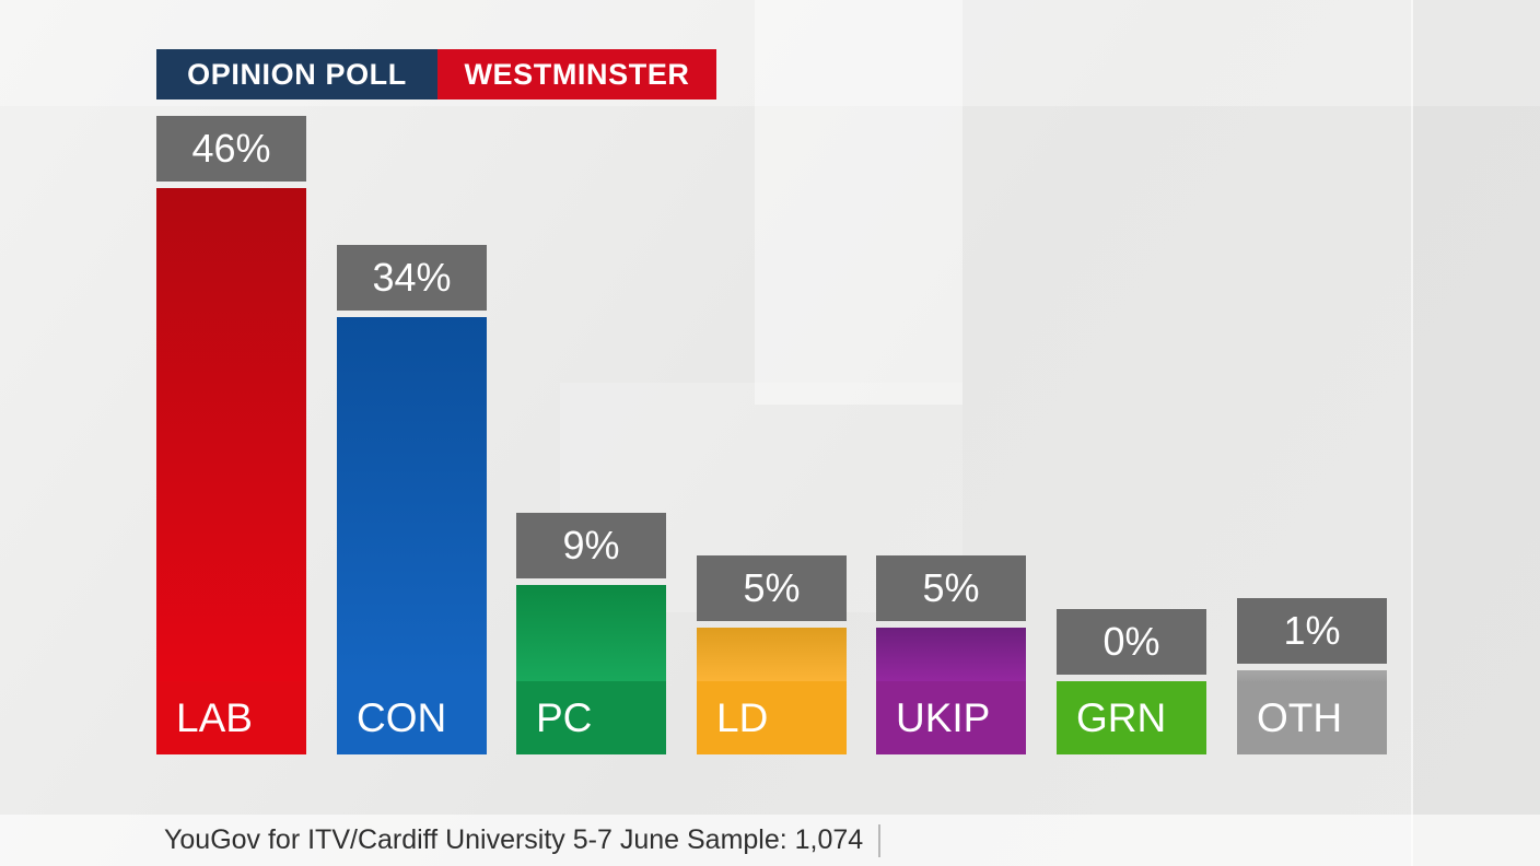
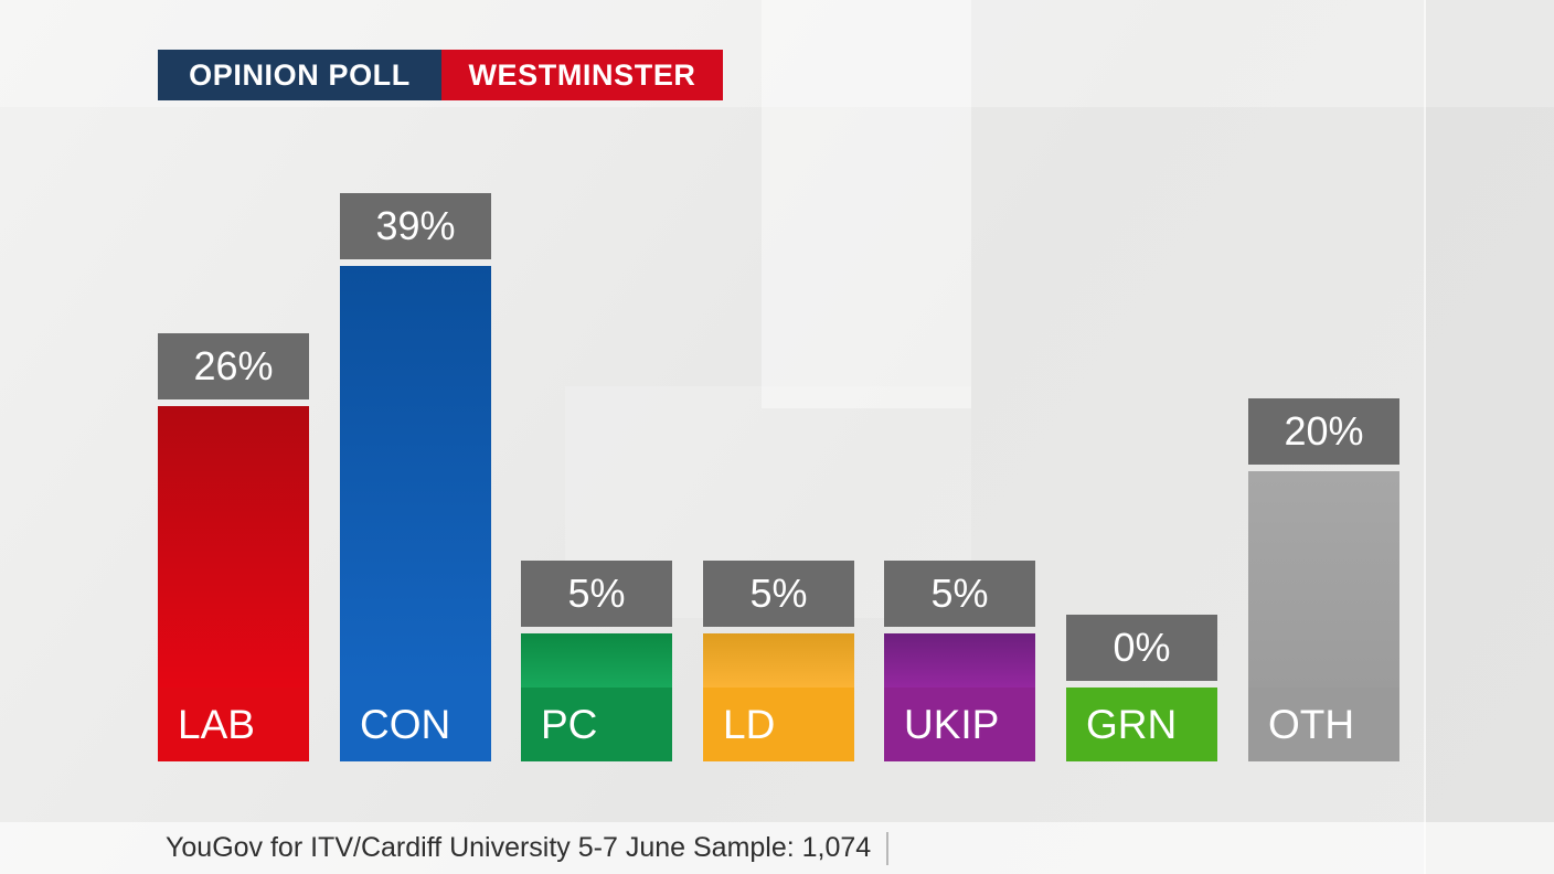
LAB: 46% -> 26%
CON: 34% -> 39%
PC: 9% -> 5%
OTH: 1% -> 20%
